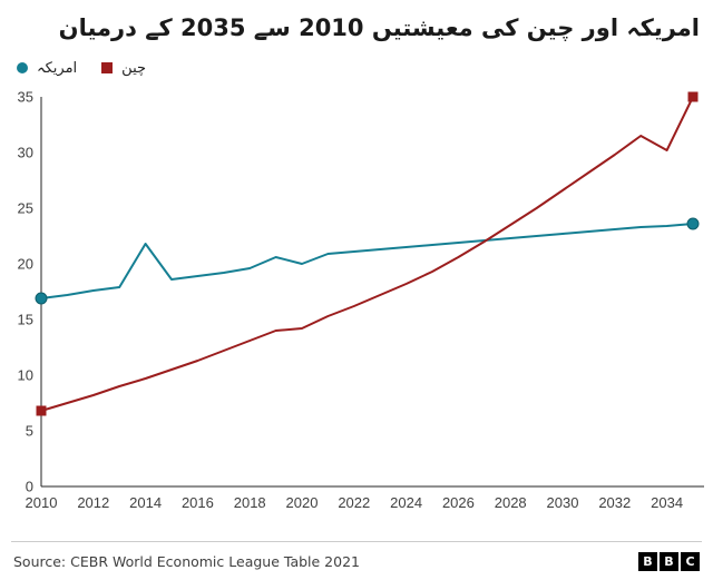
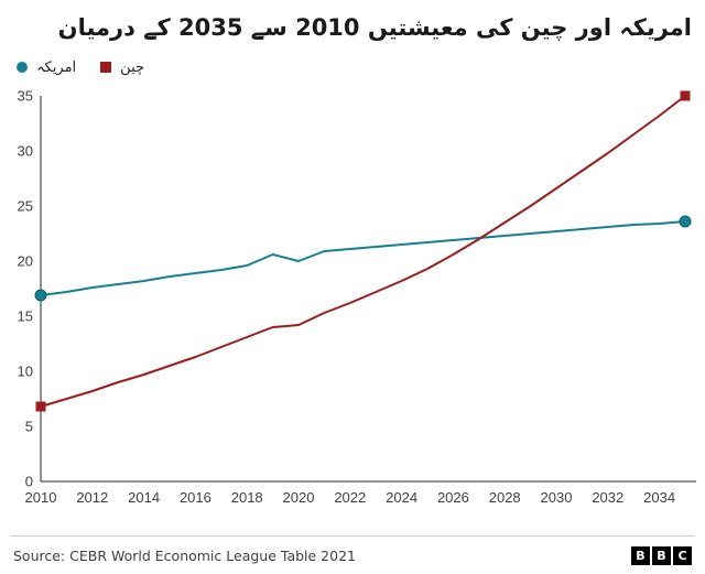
امریکہ/2014: 21.8 -> 18.2
چین/2034: 30.2 -> 33.2
